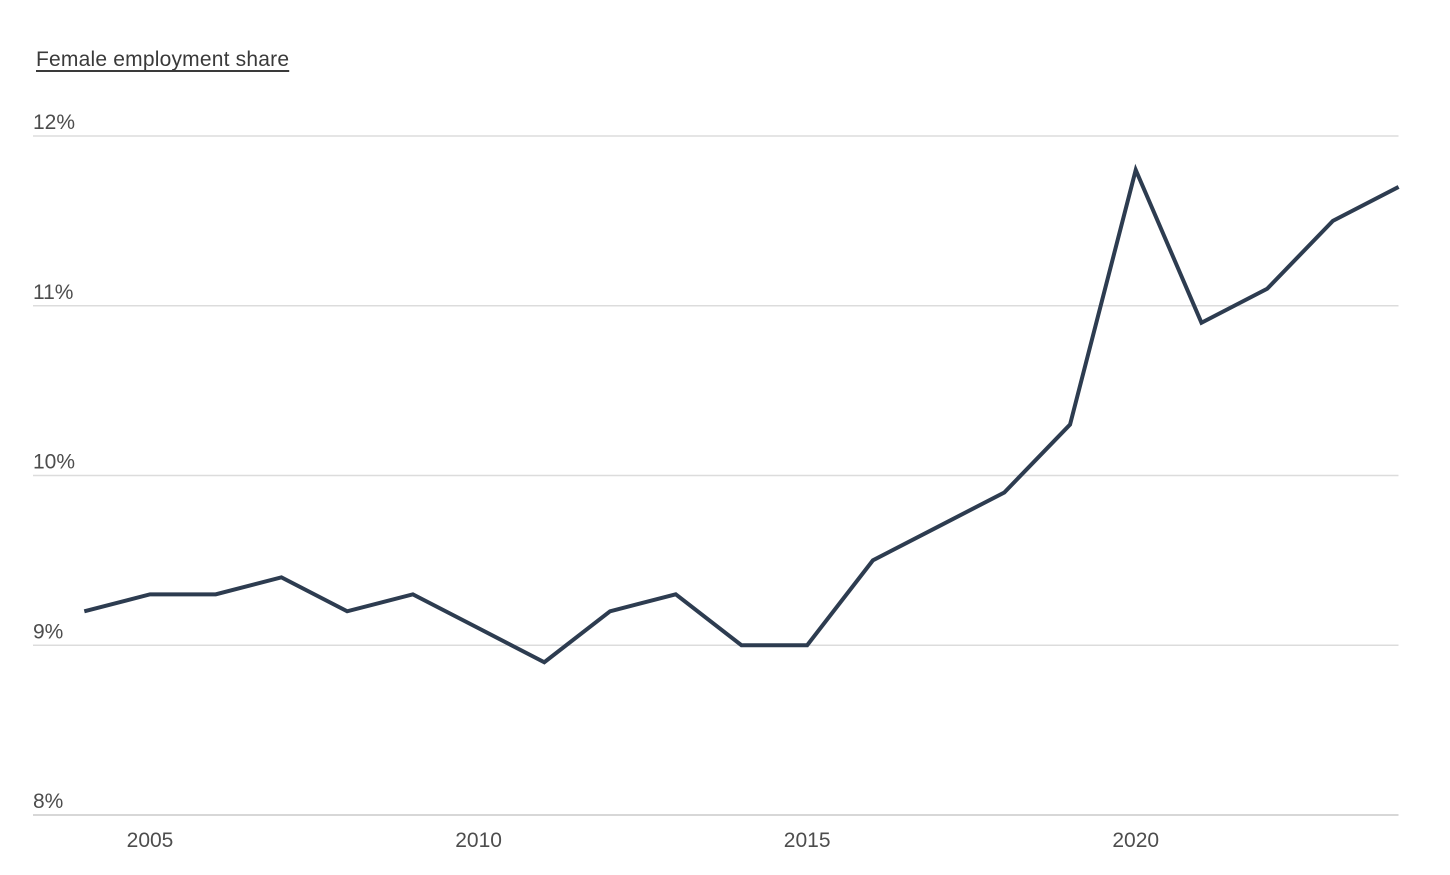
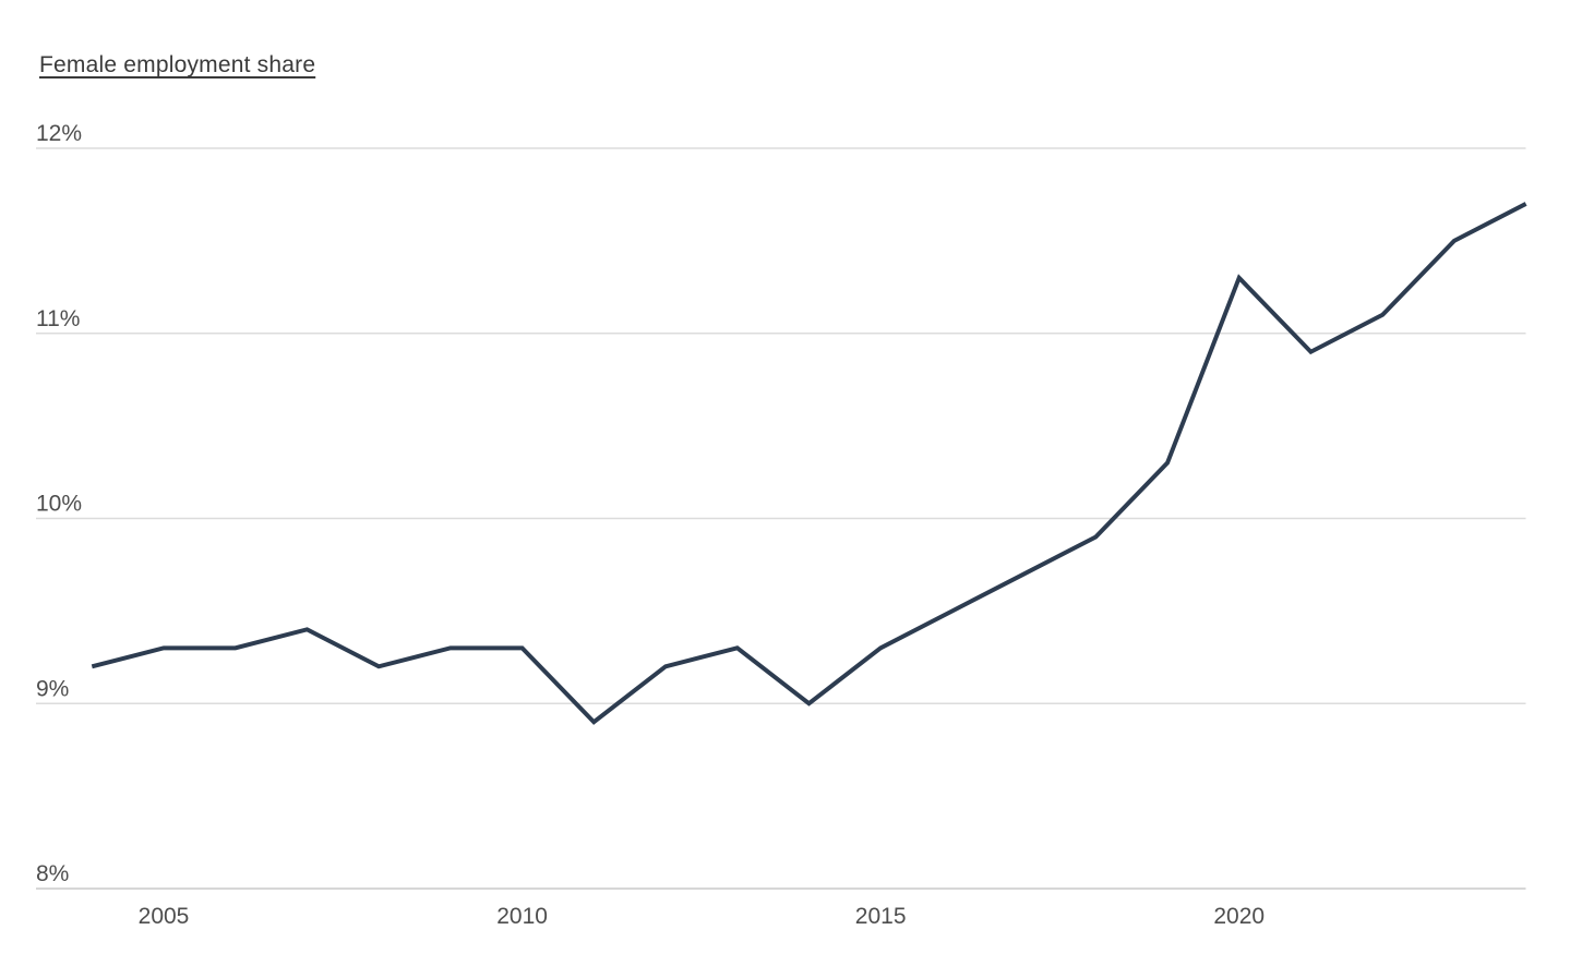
2010: 9.1% -> 9.3%
2015: 9.0% -> 9.3%
2020: 11.8% -> 11.3%
